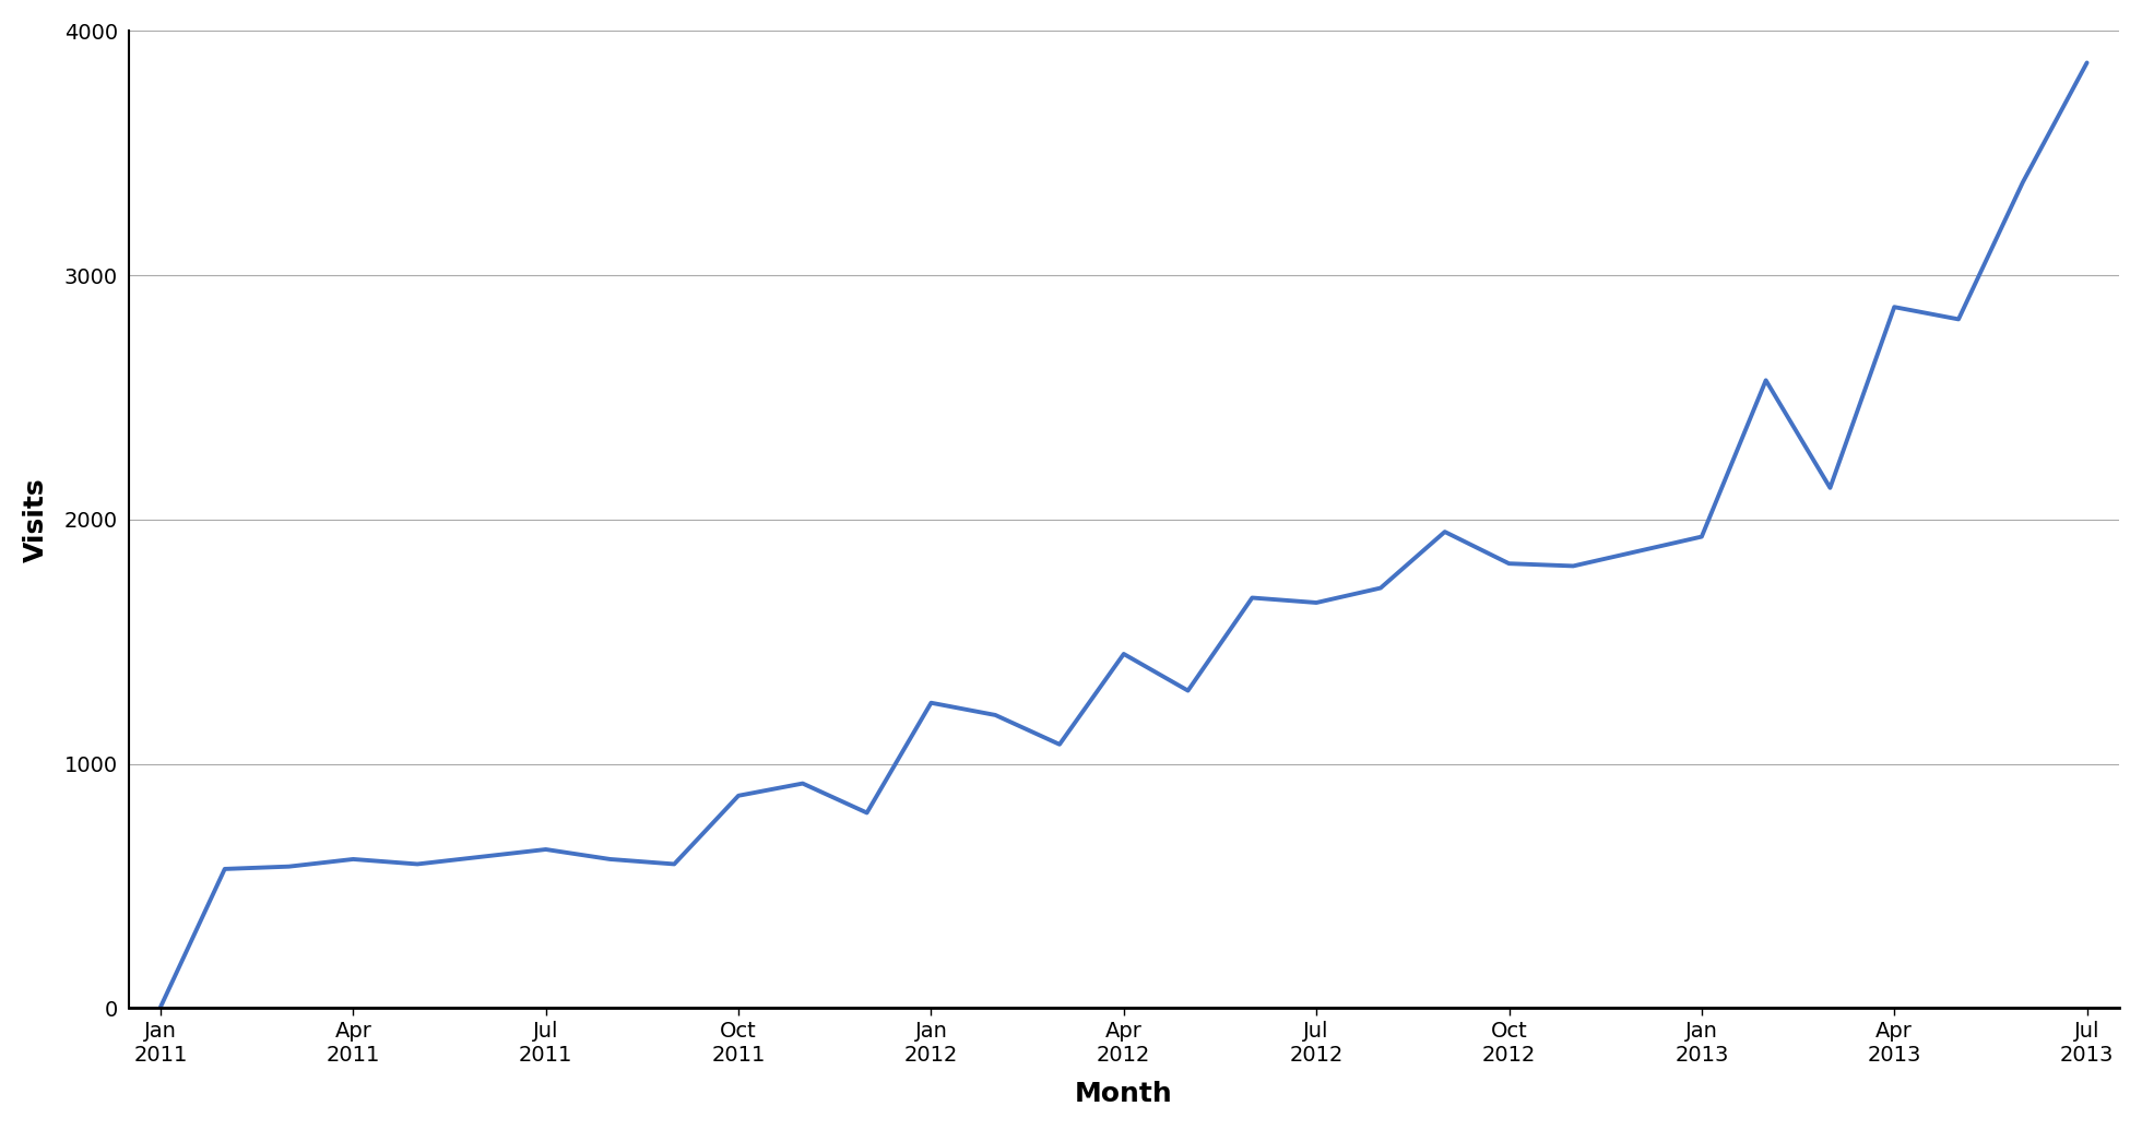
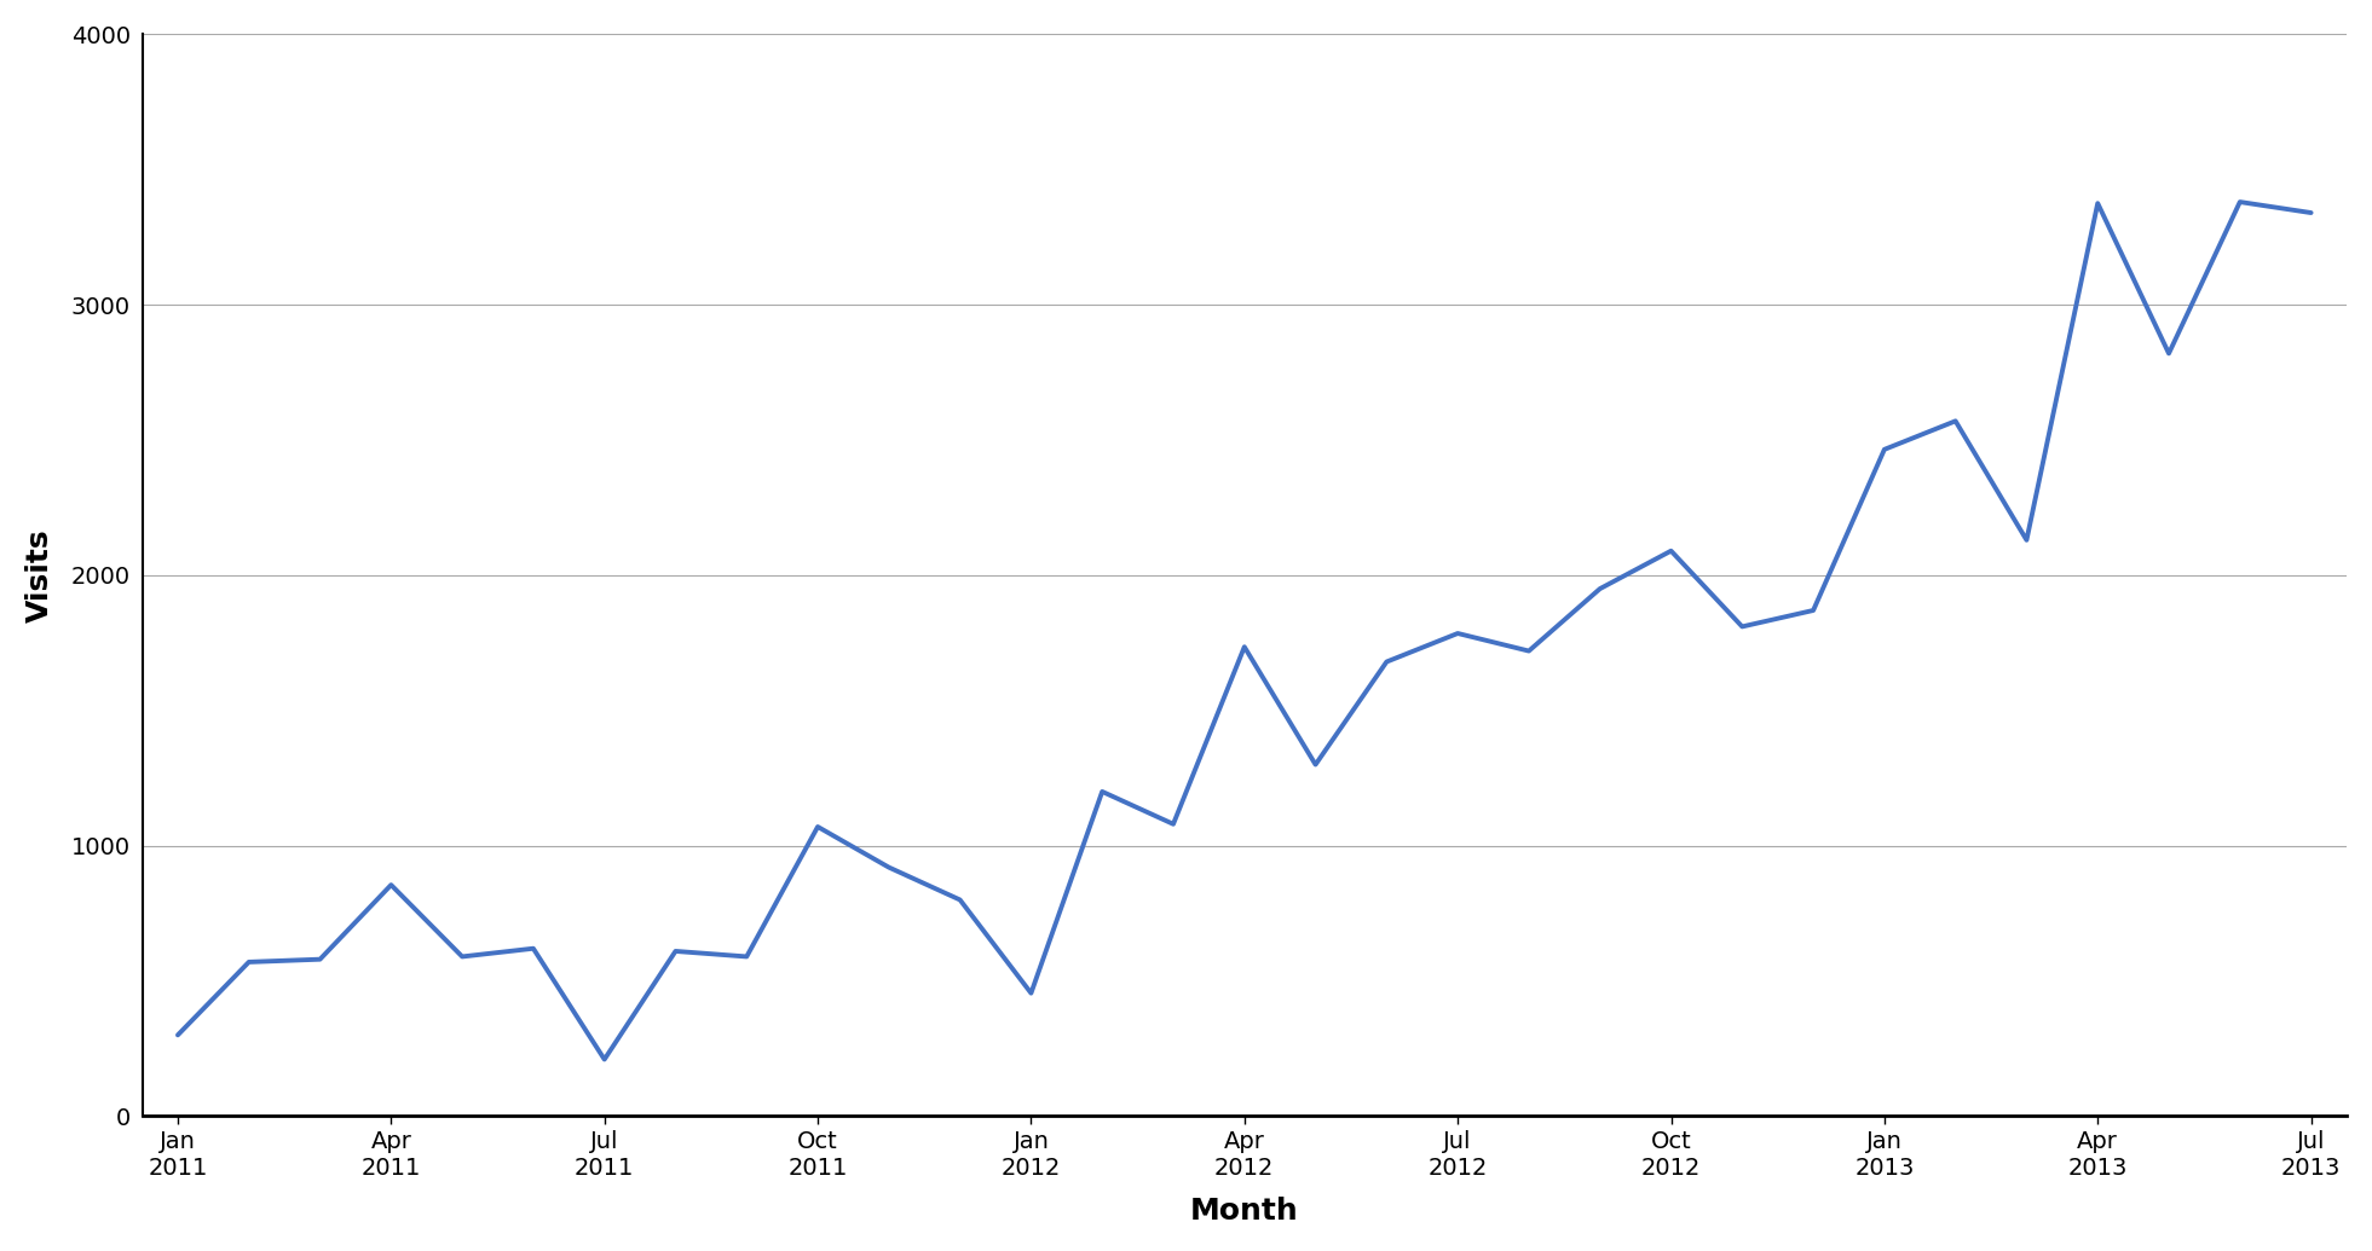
Jan 2011: 5 -> 300
Apr 2011: 610 -> 855
Jul 2011: 650 -> 210
Oct 2011: 870 -> 1070
Jan 2012: 1250 -> 455
Apr 2012: 1450 -> 1735
Jul 2012: 1660 -> 1785
Oct 2012: 1820 -> 2090
Jan 2013: 1930 -> 2465
Apr 2013: 2870 -> 3375
Jul 2013: 3870 -> 3340
